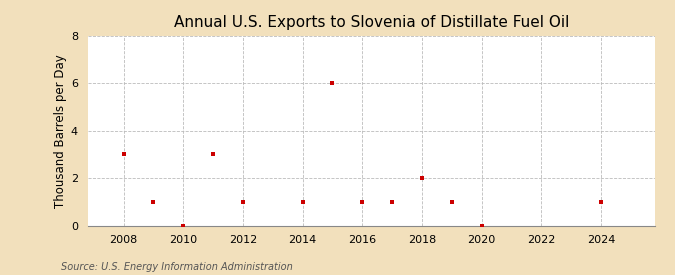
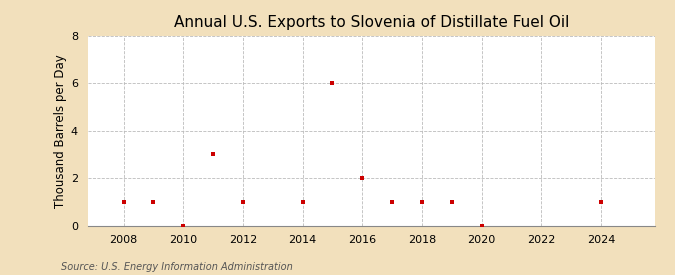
2008: 3 -> 1
2016: 1 -> 2
2018: 2 -> 1
